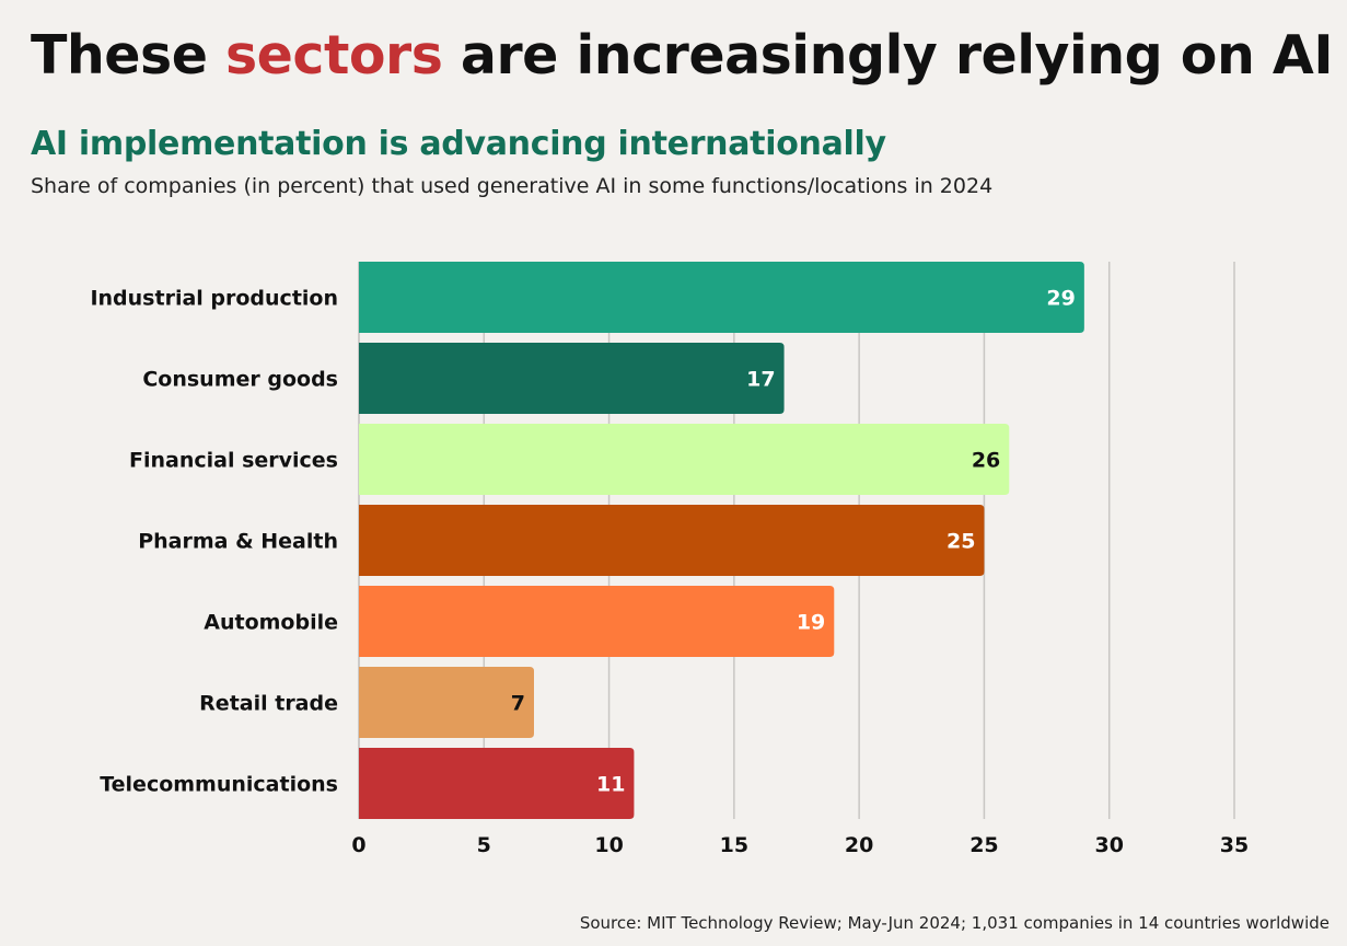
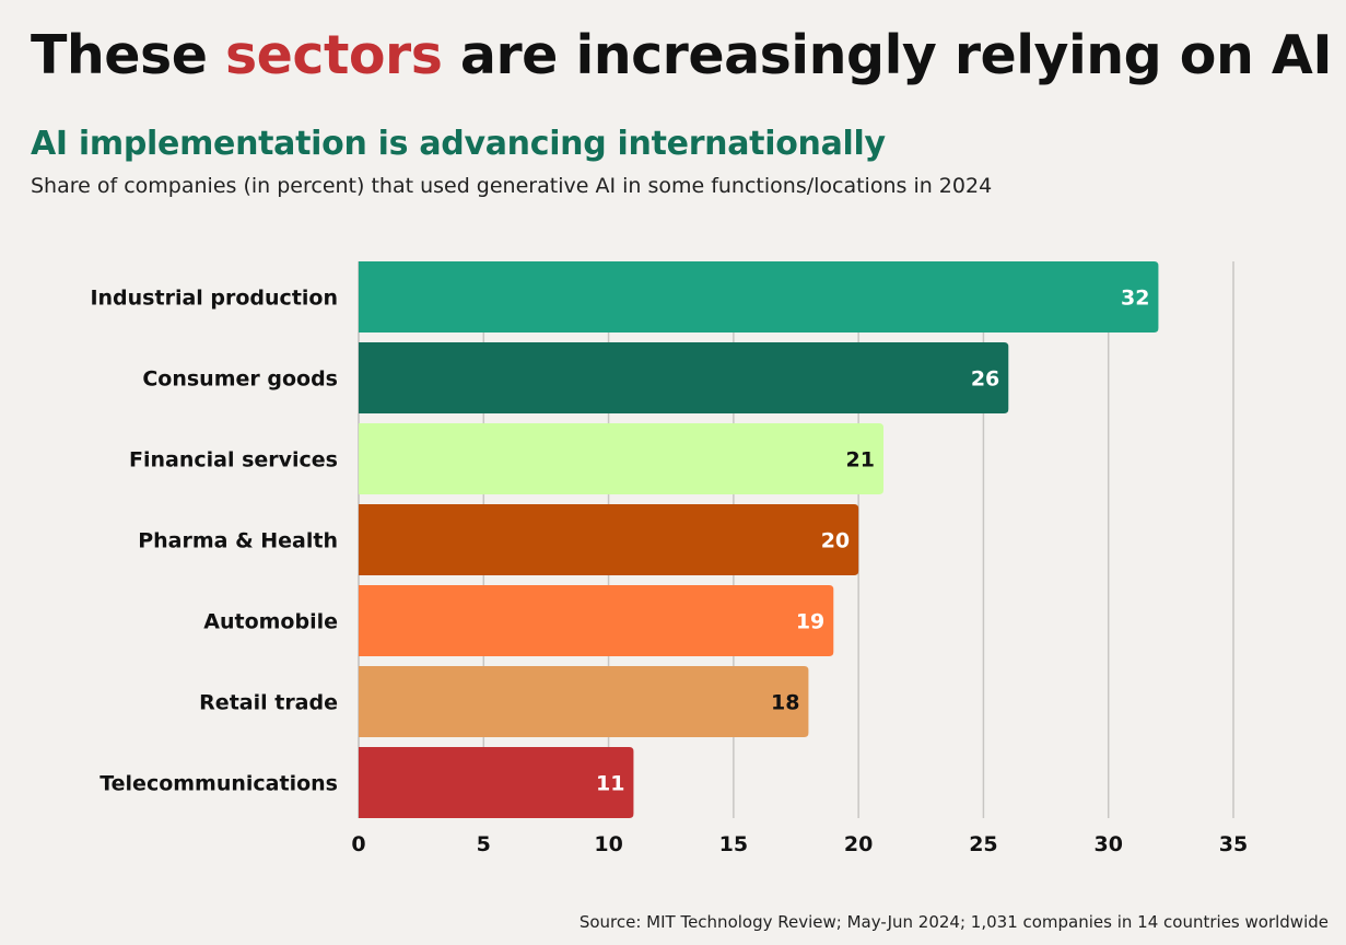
Industrial production: 29 -> 32
Consumer goods: 17 -> 26
Financial services: 26 -> 21
Pharma & Health: 25 -> 20
Retail trade: 7 -> 18
